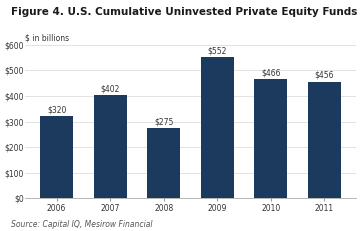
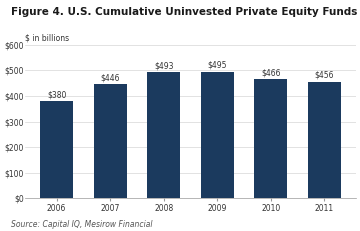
2006: $320 -> $380
2007: $402 -> $446
2008: $275 -> $493
2009: $552 -> $495
